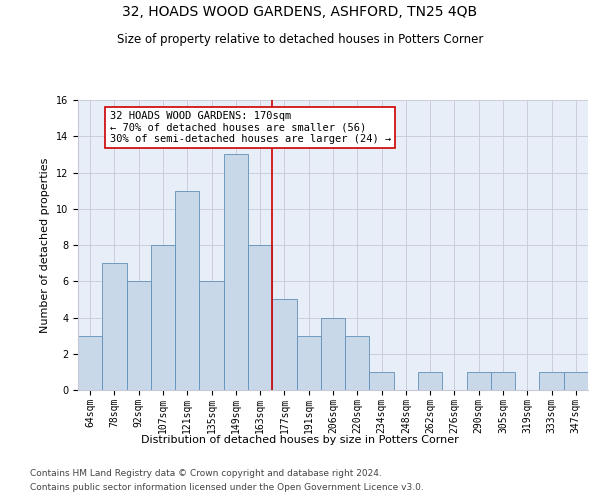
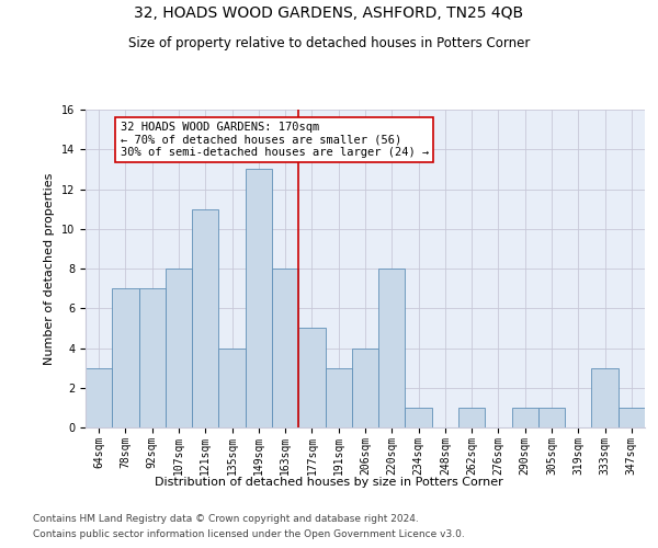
92sqm: 6 -> 7
135sqm: 6 -> 4
220sqm: 3 -> 8
333sqm: 1 -> 3
